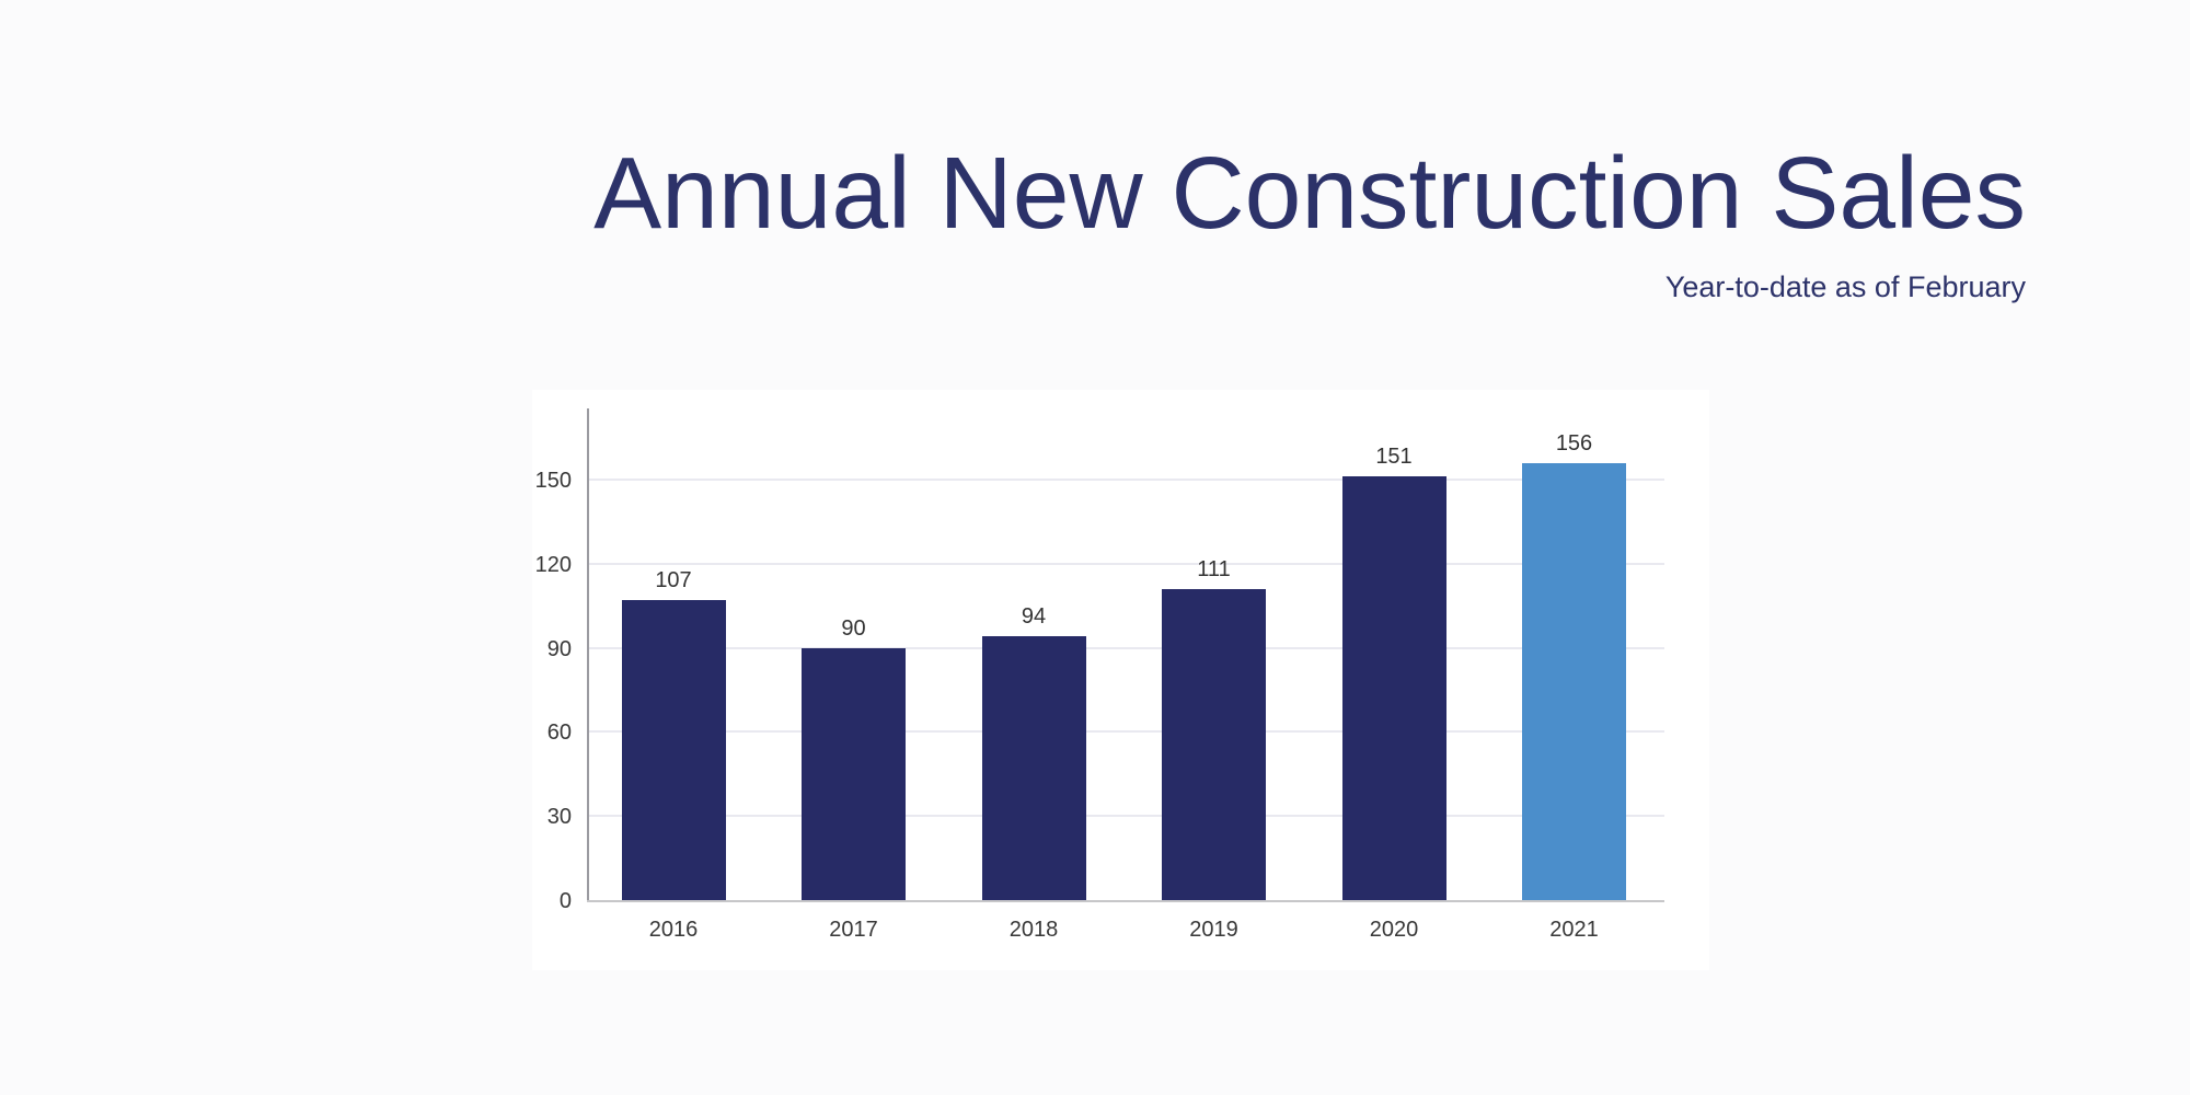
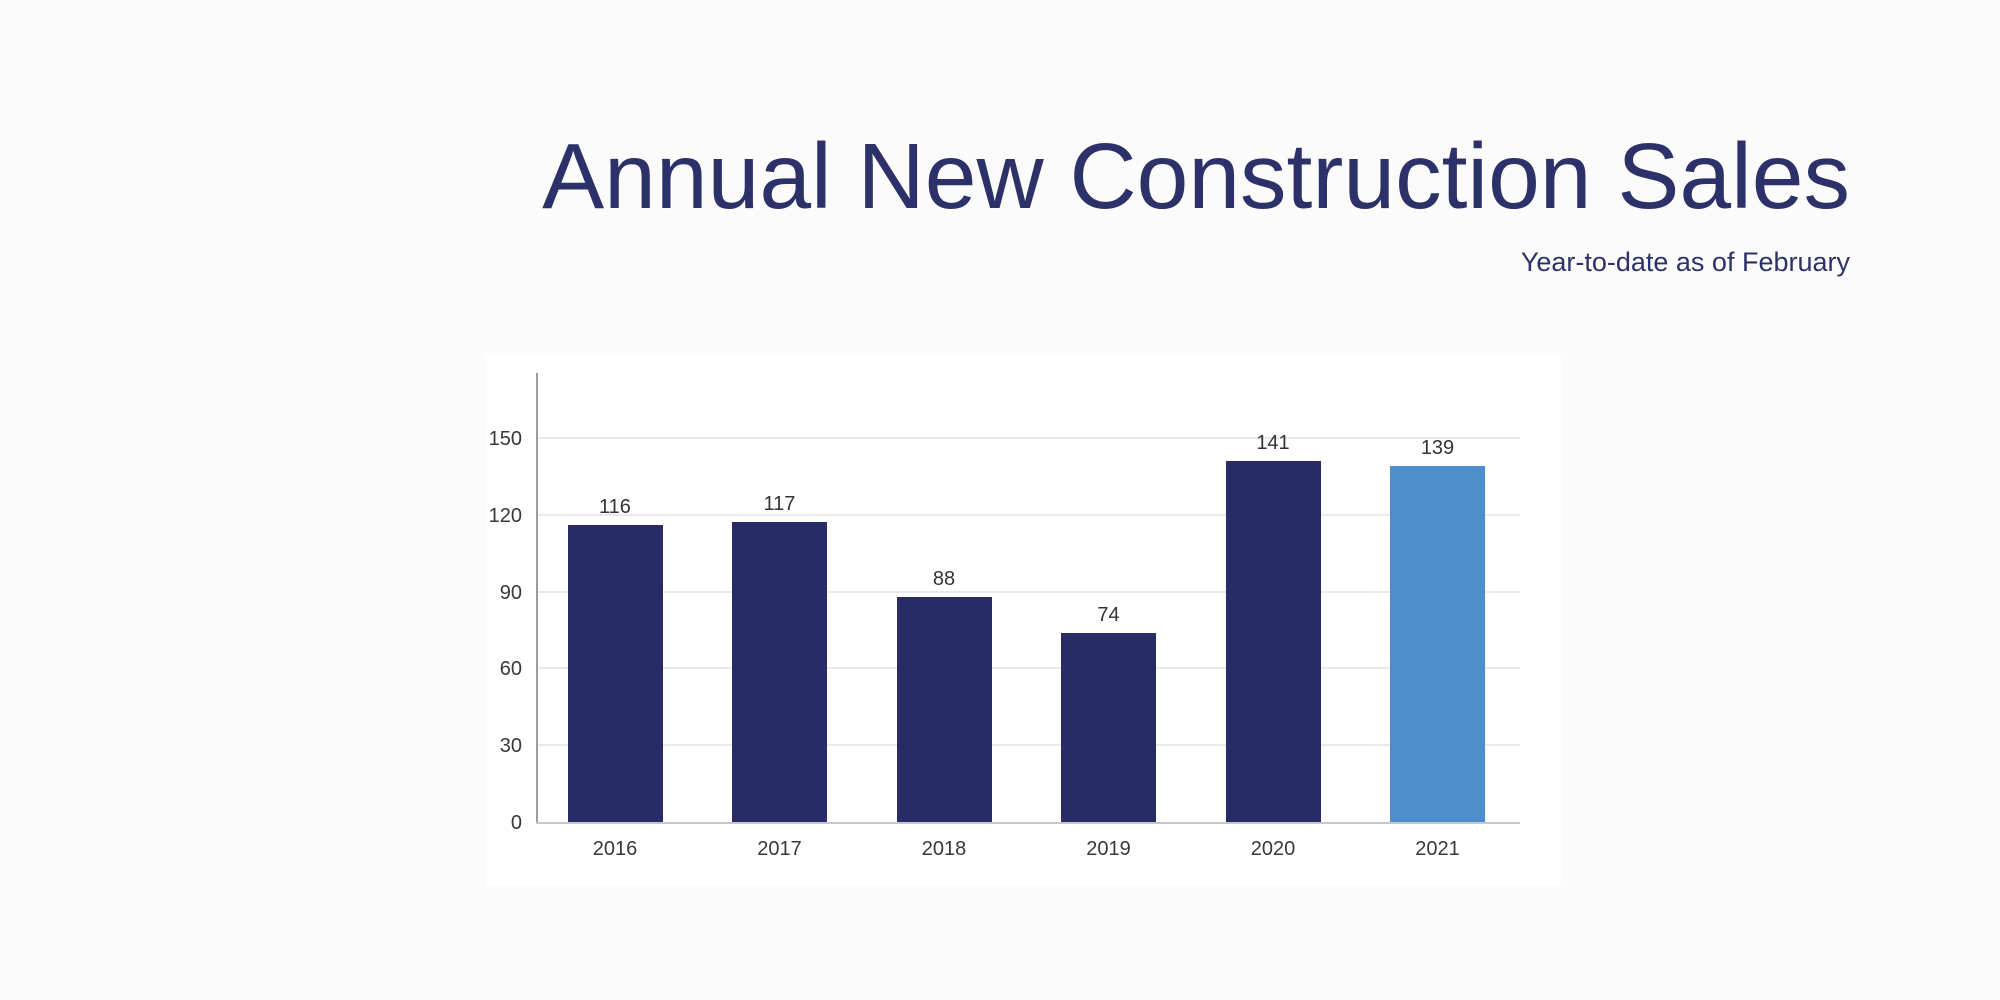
2016: 107 -> 116
2017: 90 -> 117
2018: 94 -> 88
2019: 111 -> 74
2020: 151 -> 141
2021: 156 -> 139
